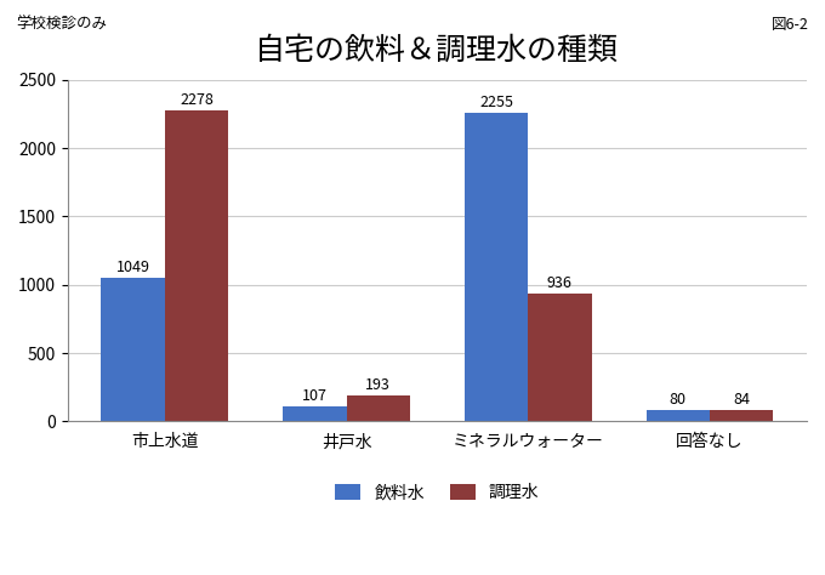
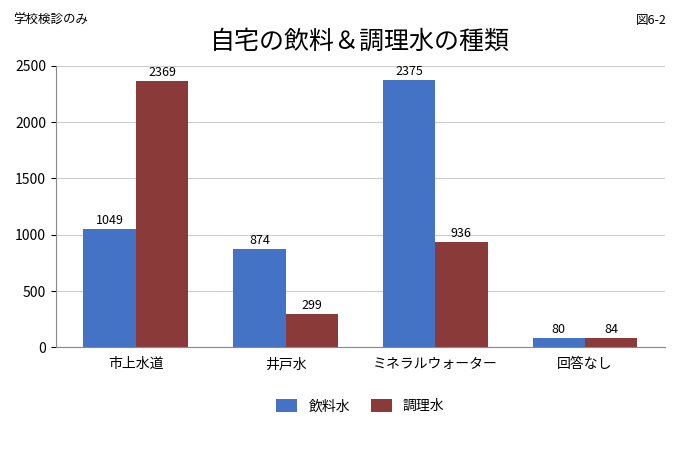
調理水/市上水道: 2278 -> 2369
飲料水/井戸水: 107 -> 874
調理水/井戸水: 193 -> 299
飲料水/ミネラルウォーター: 2255 -> 2375
